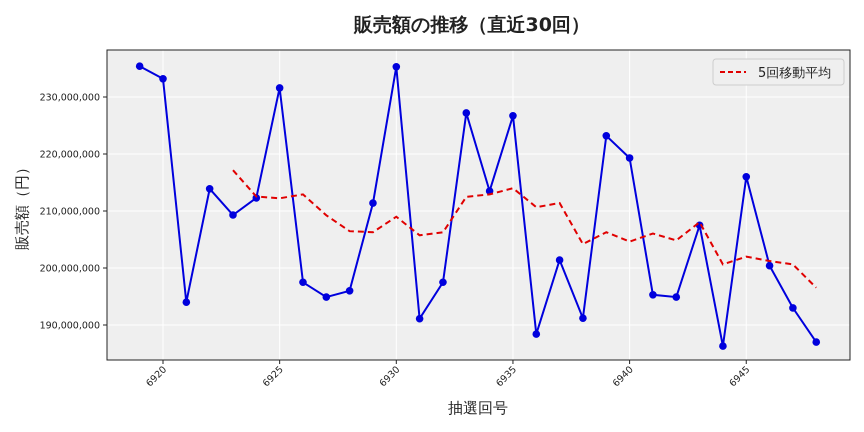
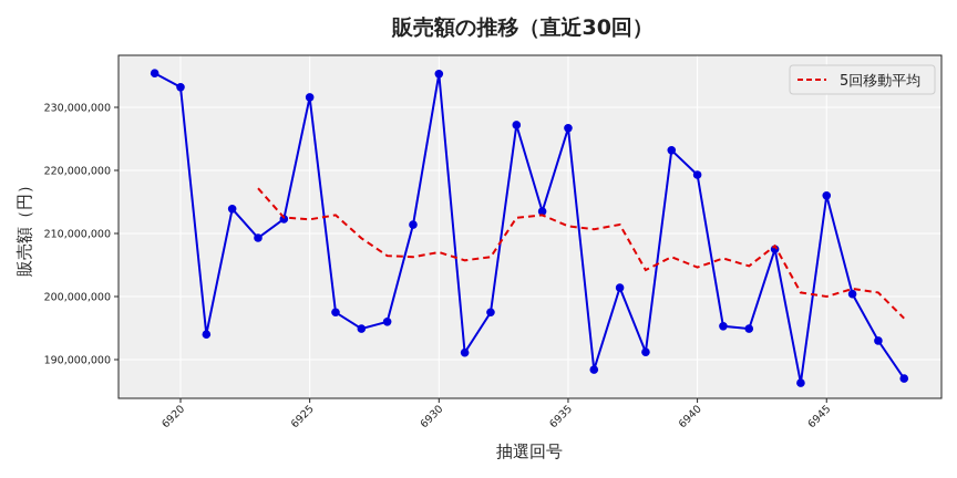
5回移動平均/6930: 209000000 -> 207000000
5回移動平均/6935: 214000000 -> 211000000
5回移動平均/6945: 202000000 -> 200000000
